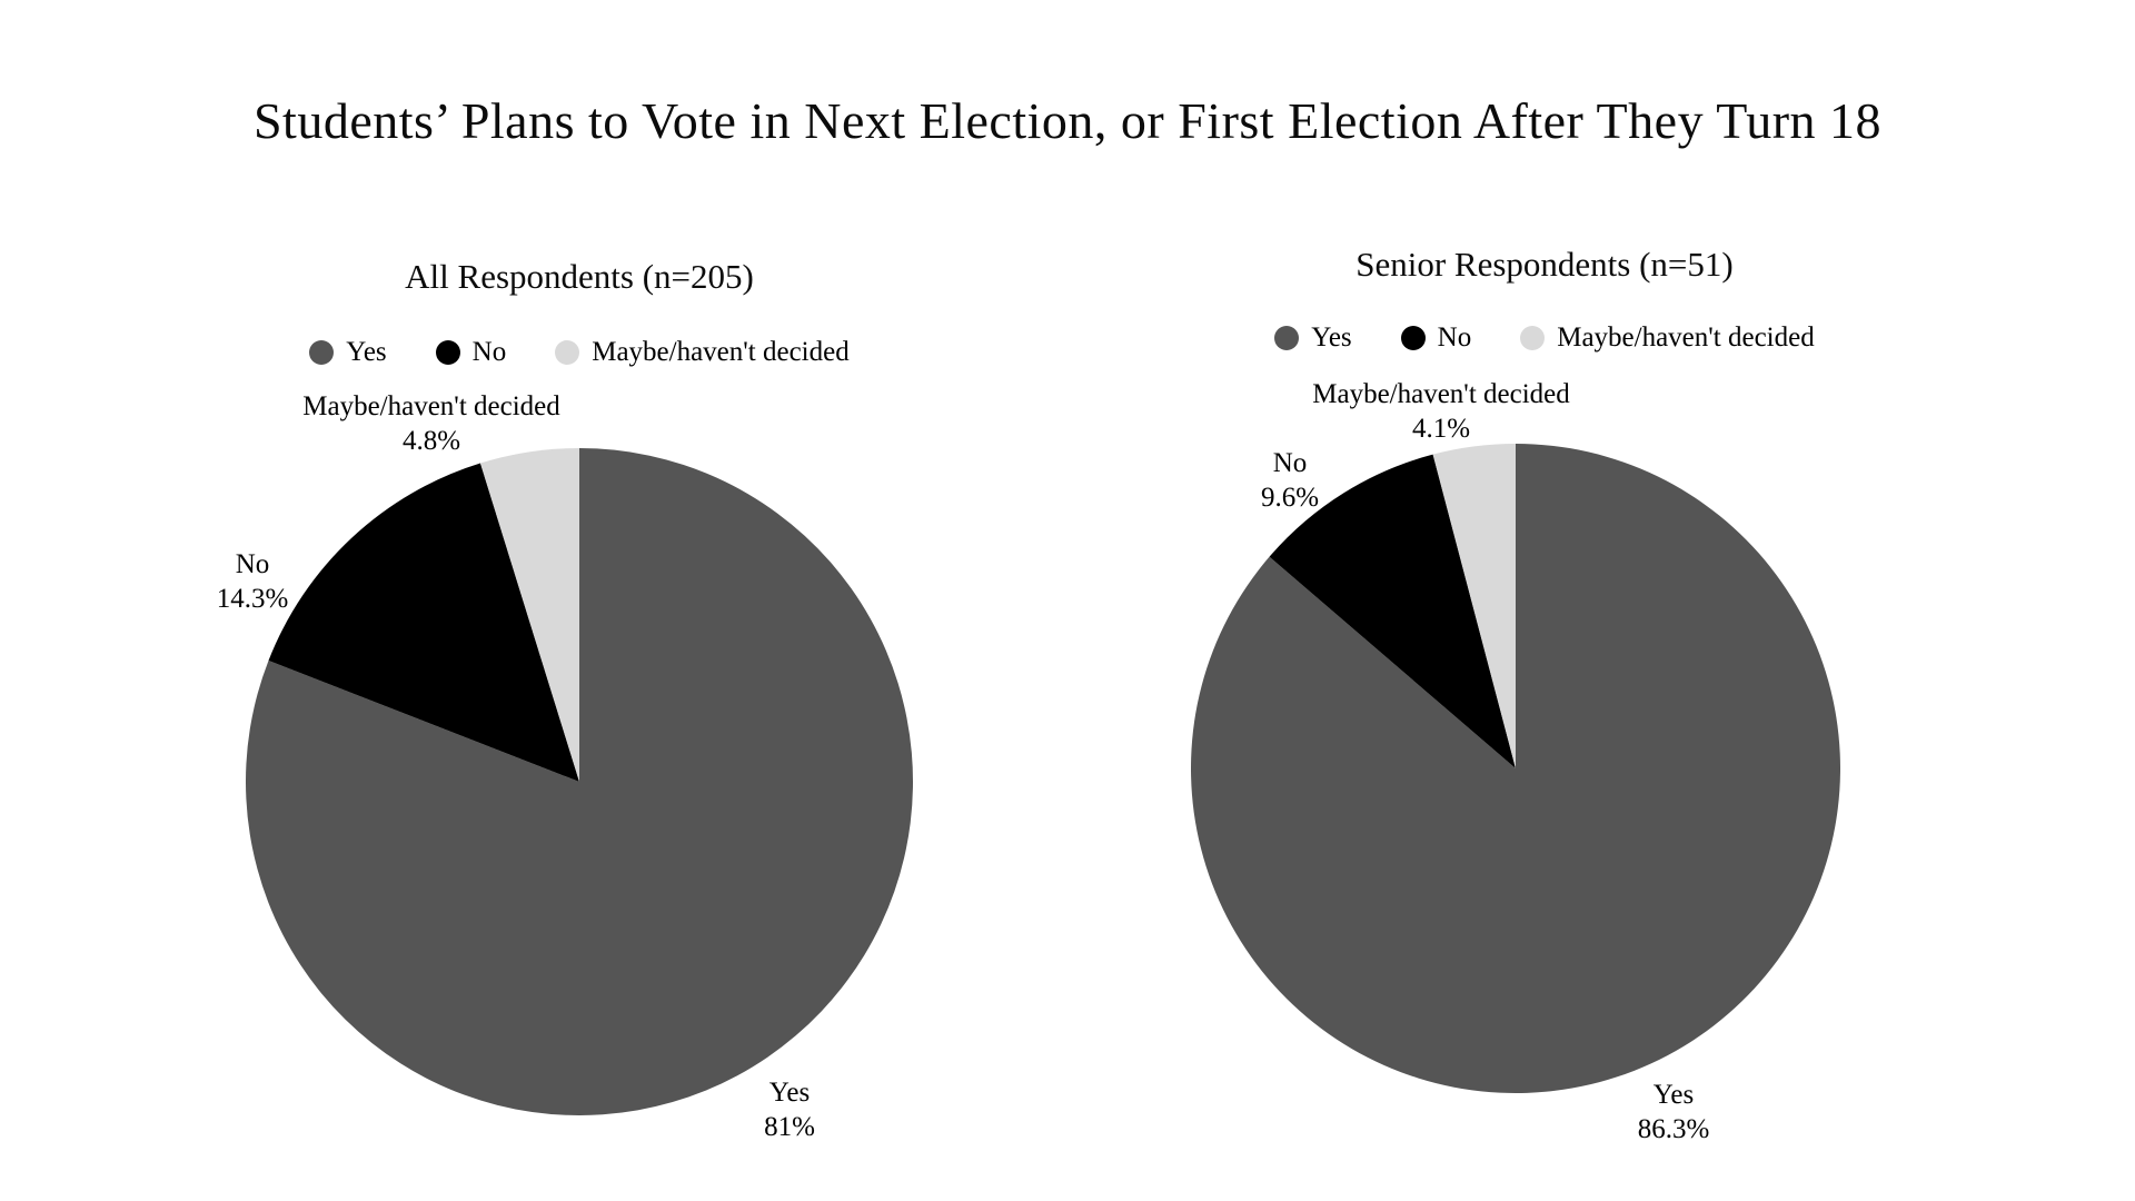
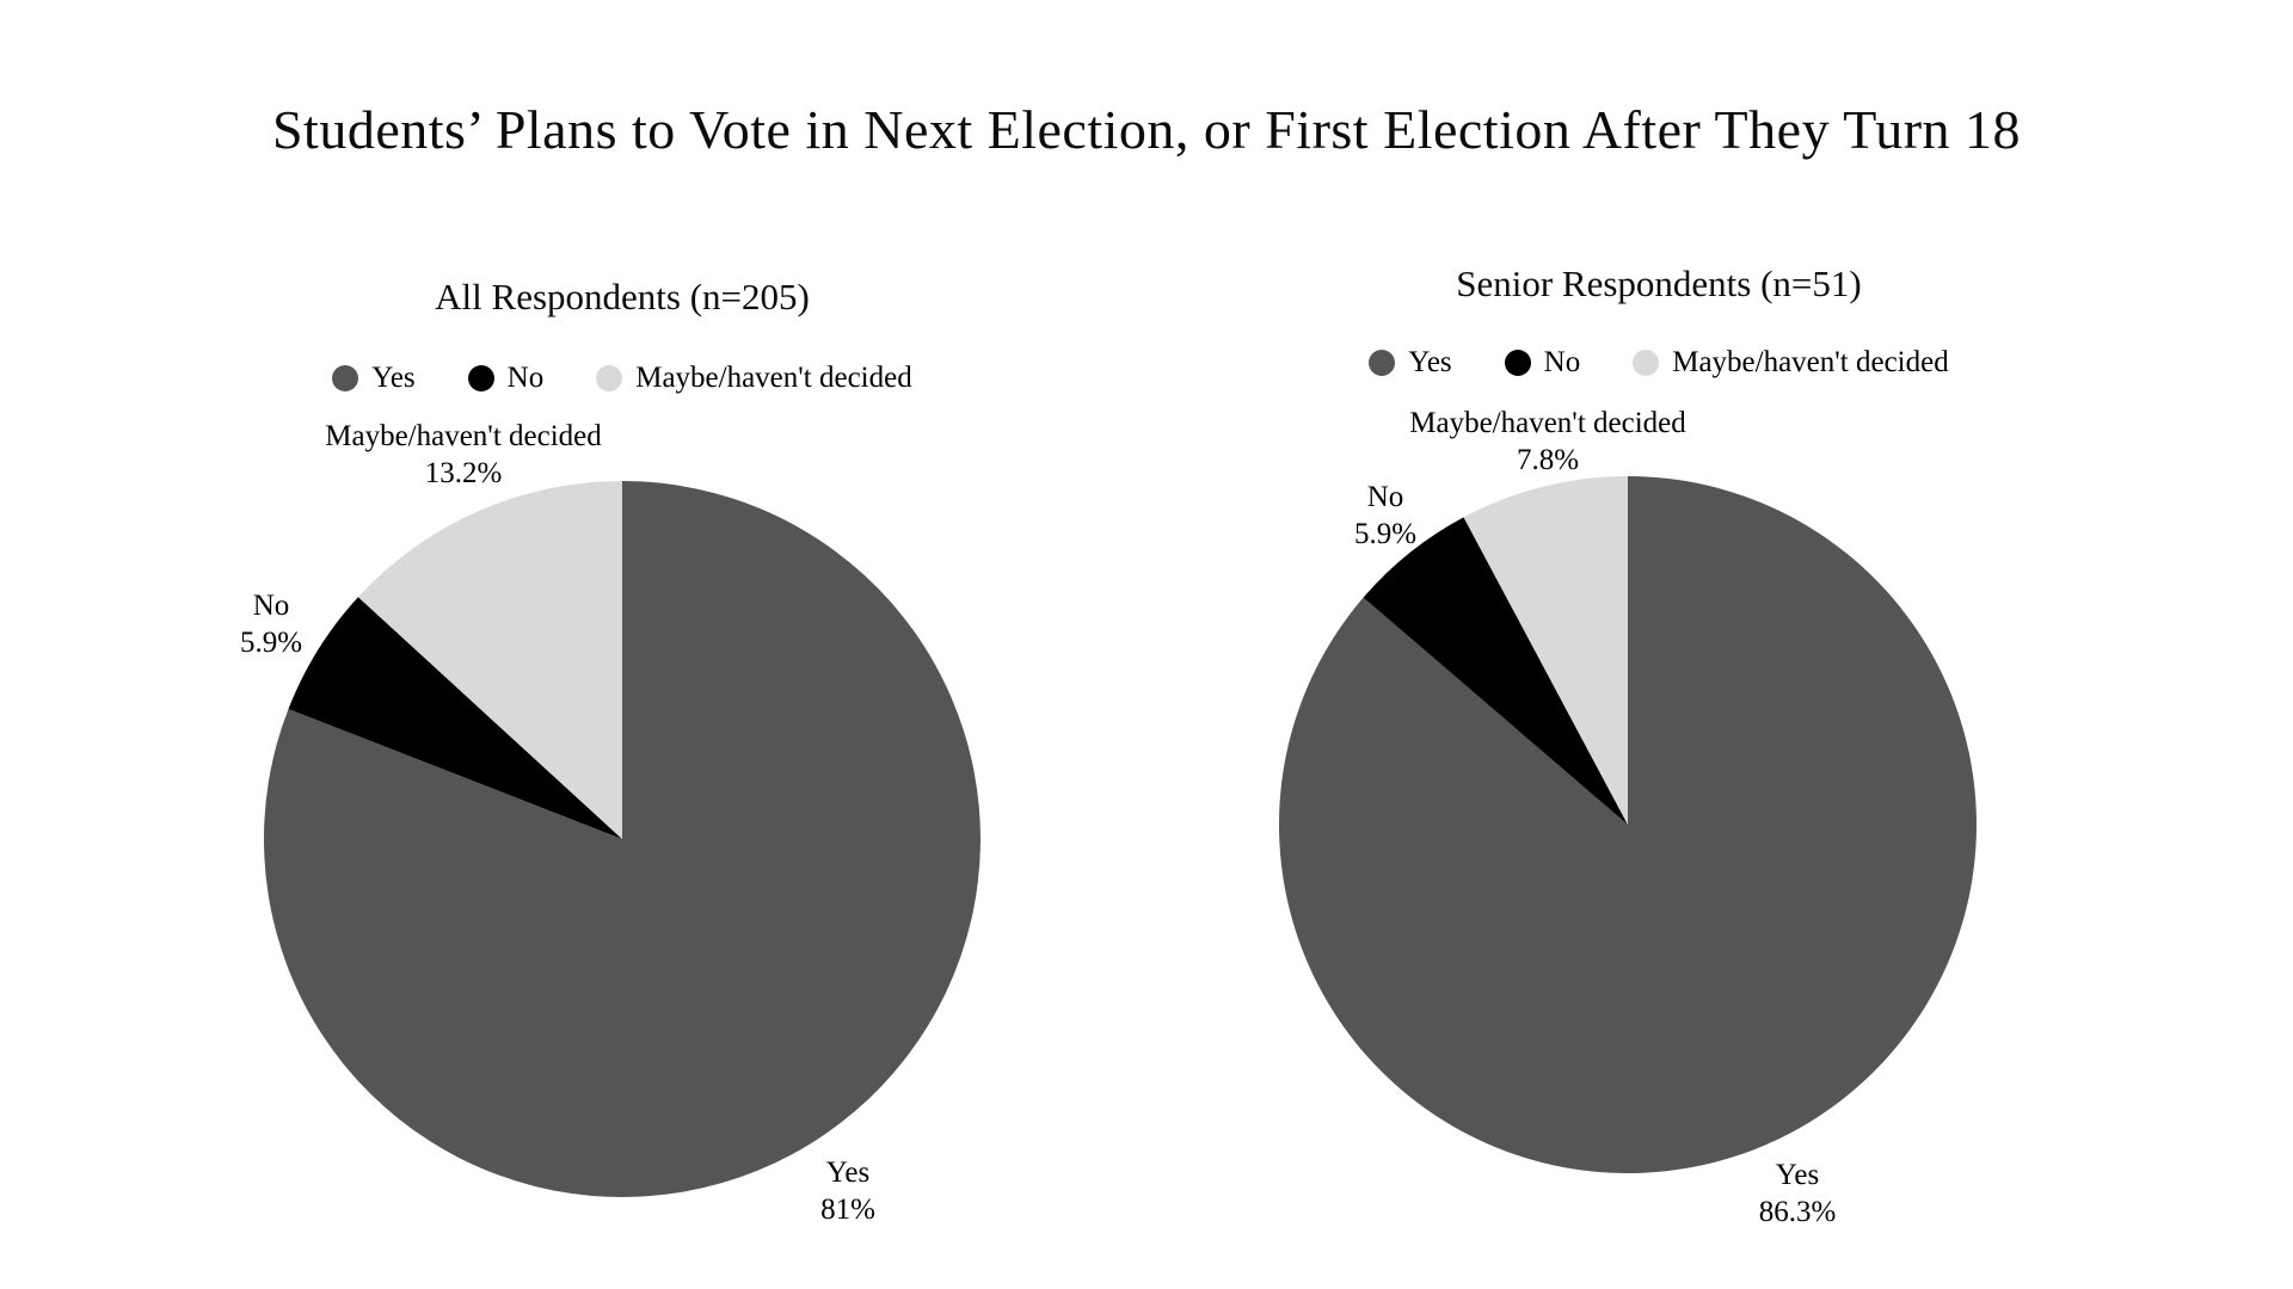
All Respondents (n=205)/No: 14.3% -> 5.9%
All Respondents (n=205)/Maybe/haven't decided: 4.8% -> 13.2%
Senior Respondents (n=51)/No: 9.6% -> 5.9%
Senior Respondents (n=51)/Maybe/haven't decided: 4.1% -> 7.8%
